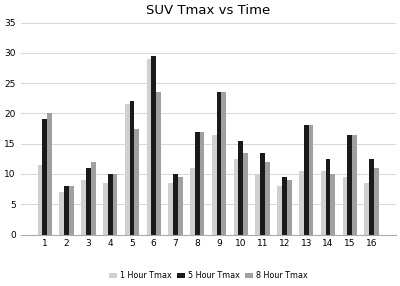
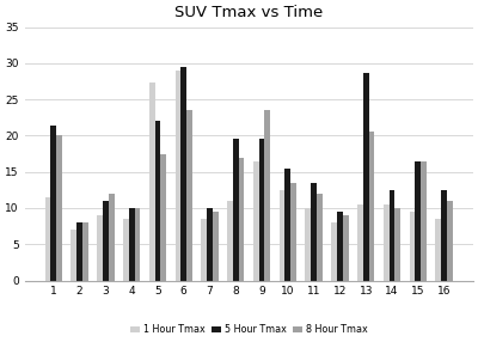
5 Hour Tmax/1: 19.0 -> 21.4
1 Hour Tmax/5: 21.5 -> 27.4
5 Hour Tmax/8: 17.0 -> 19.6
5 Hour Tmax/9: 23.5 -> 19.6
5 Hour Tmax/13: 18.0 -> 28.6
8 Hour Tmax/13: 18.0 -> 20.6
